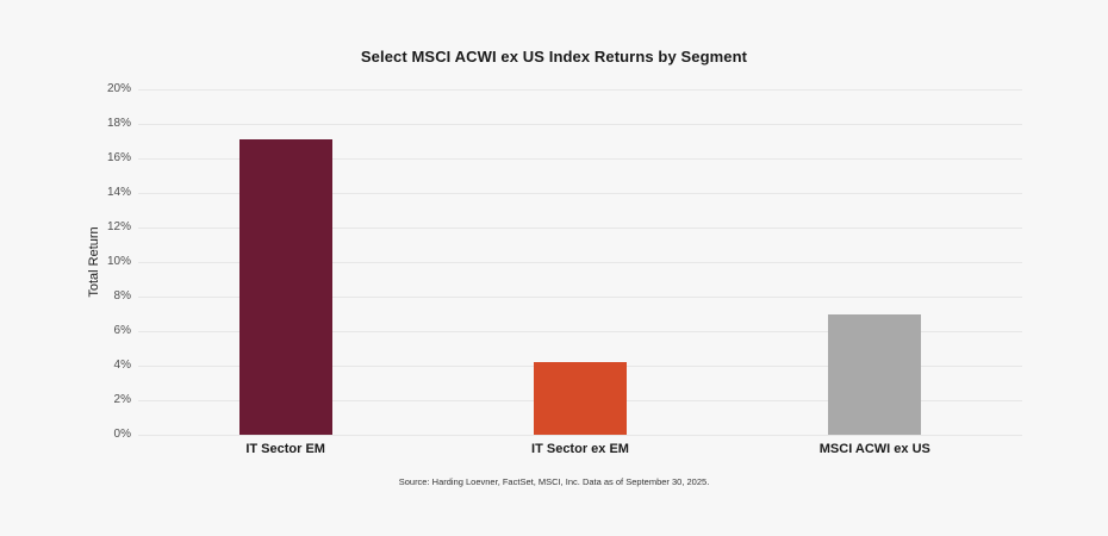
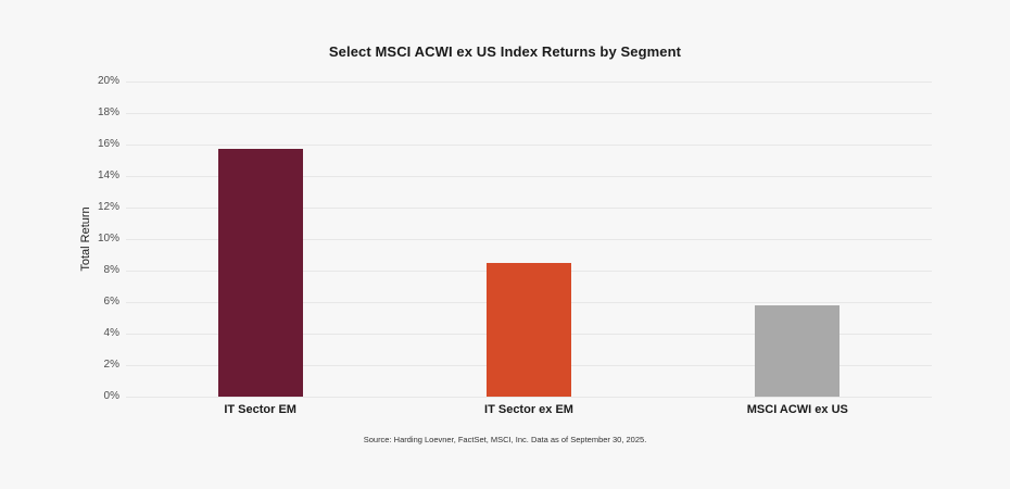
IT Sector EM: 17.1% -> 15.7%
IT Sector ex EM: 4.2% -> 8.5%
MSCI ACWI ex US: 7.0% -> 5.8%
